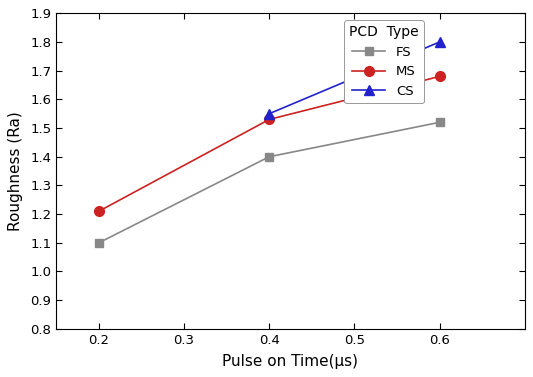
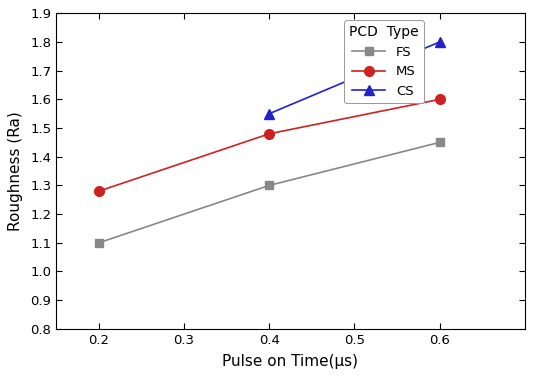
MS/0.2: 1.21 -> 1.28
FS/0.4: 1.40 -> 1.30
MS/0.4: 1.53 -> 1.48
FS/0.6: 1.52 -> 1.45
MS/0.6: 1.68 -> 1.60
